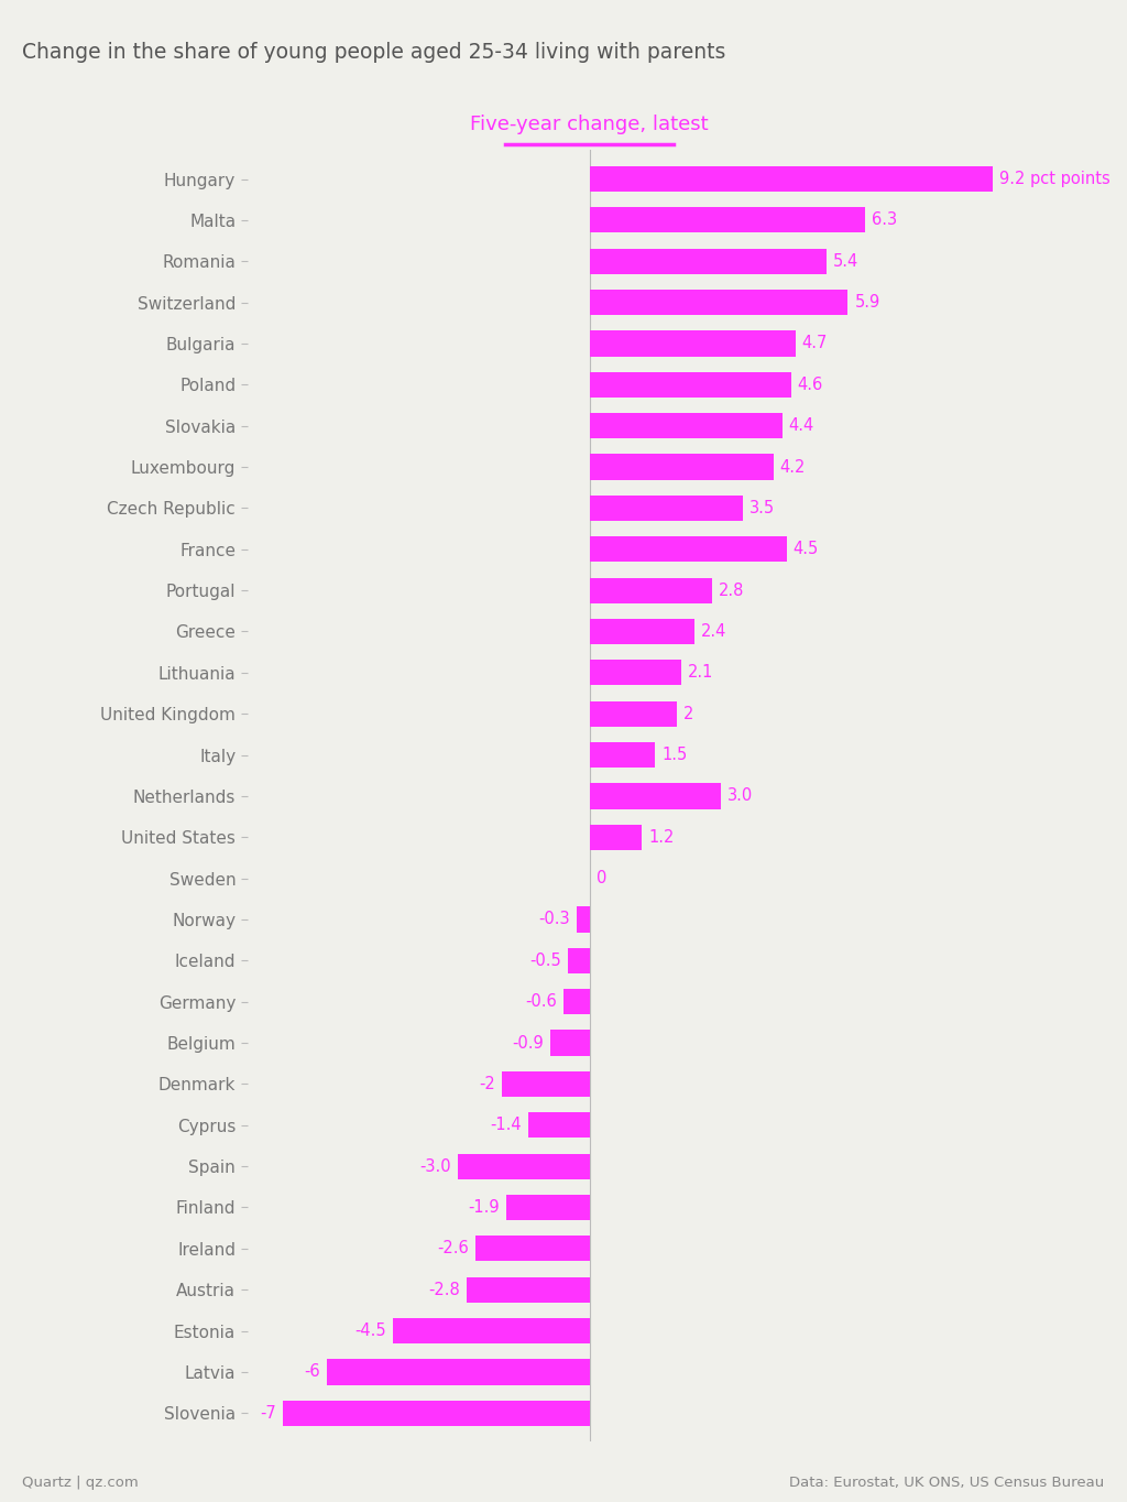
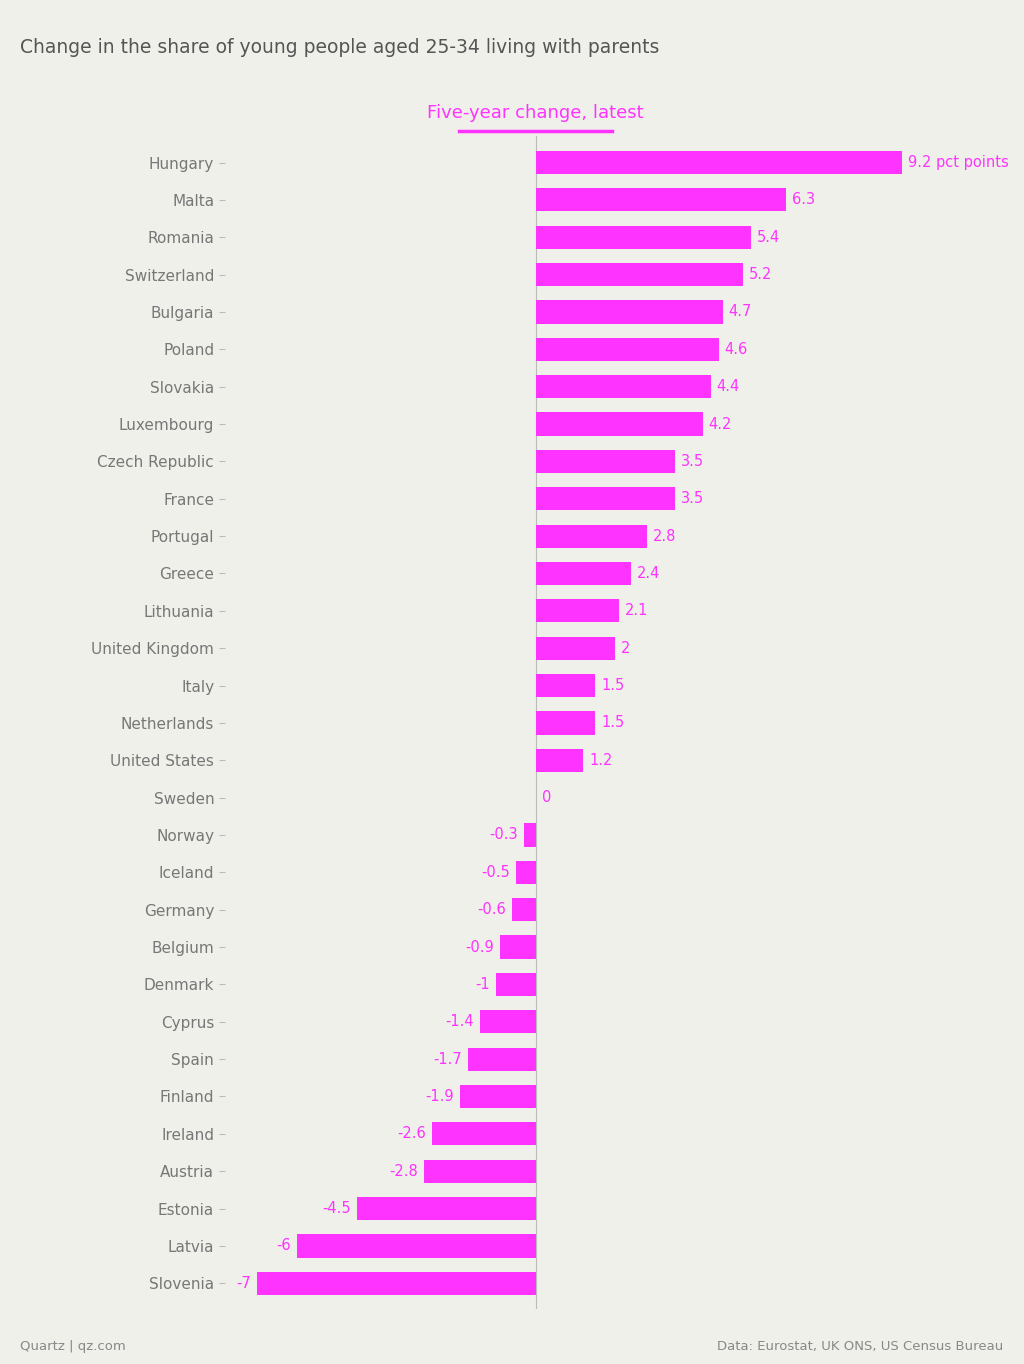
Switzerland: 5.9 -> 5.2
France: 4.5 -> 3.5
Netherlands: 3.0 -> 1.5
Denmark: -2 -> -1
Spain: -3.0 -> -1.7
